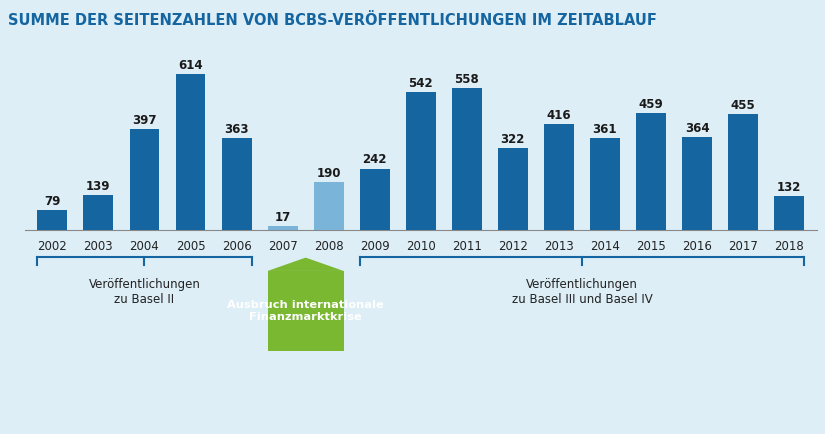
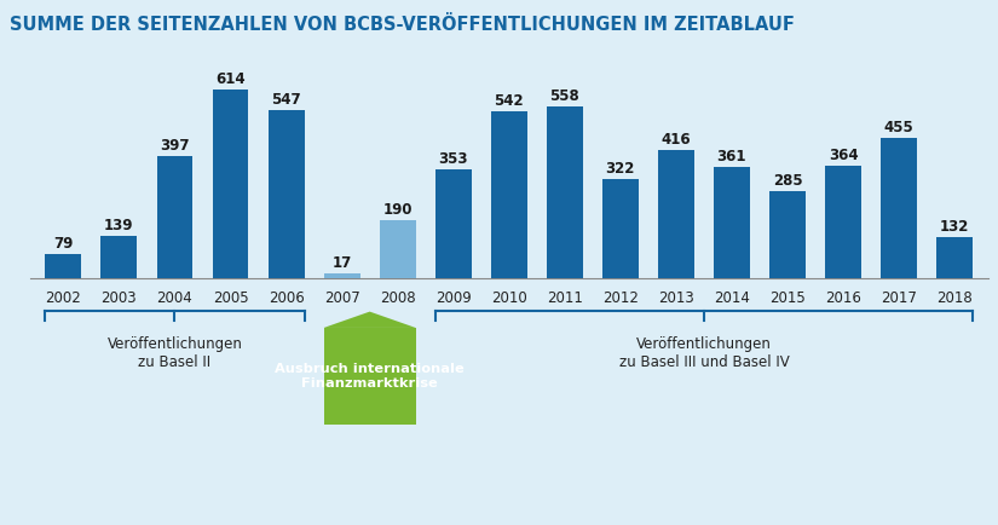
2006: 363 -> 547
2009: 242 -> 353
2015: 459 -> 285
